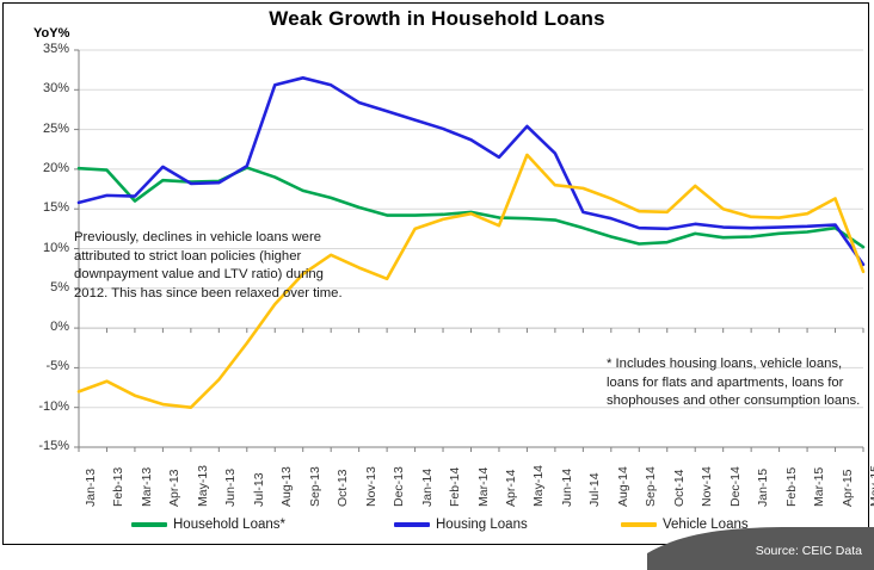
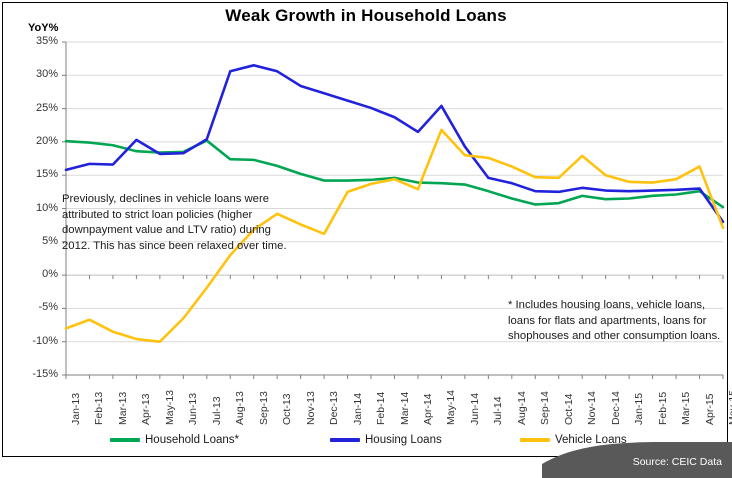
Household Loans*/Mar-13: 16% -> 20%
Household Loans*/Aug-13: 19% -> 17%
Housing Loans/Jun-14: 22% -> 19%
